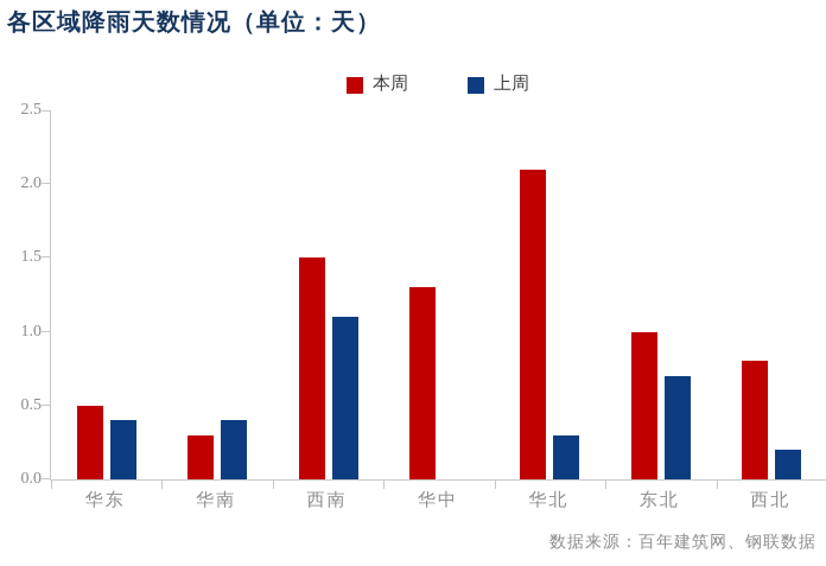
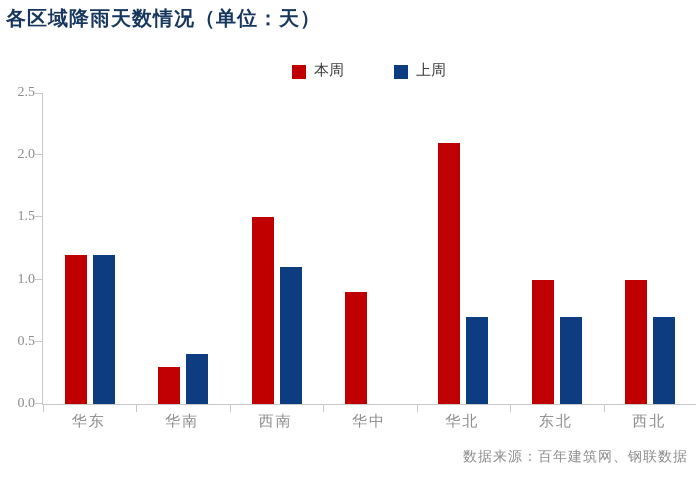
本周/华东: 0.5 -> 1.2
上周/华东: 0.4 -> 1.2
本周/华中: 1.3 -> 0.9
上周/华北: 0.3 -> 0.7
本周/西北: 0.8 -> 1.0
上周/西北: 0.2 -> 0.7
